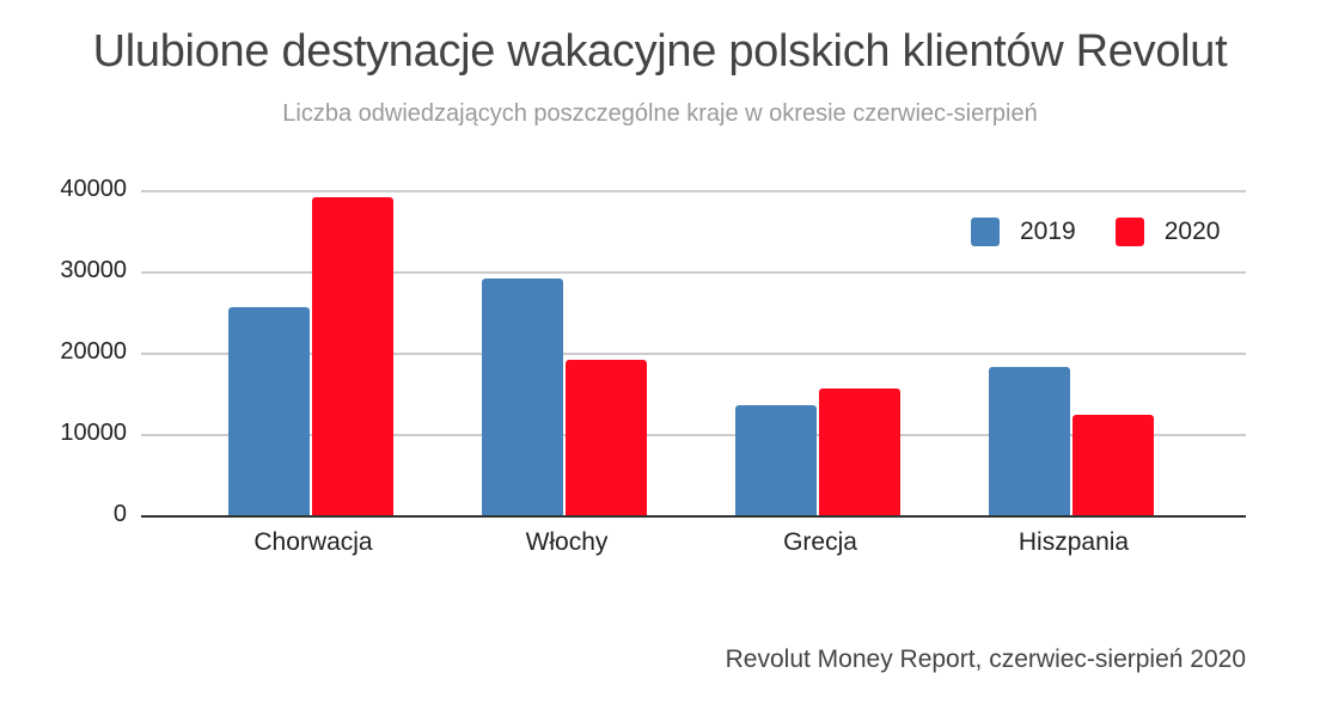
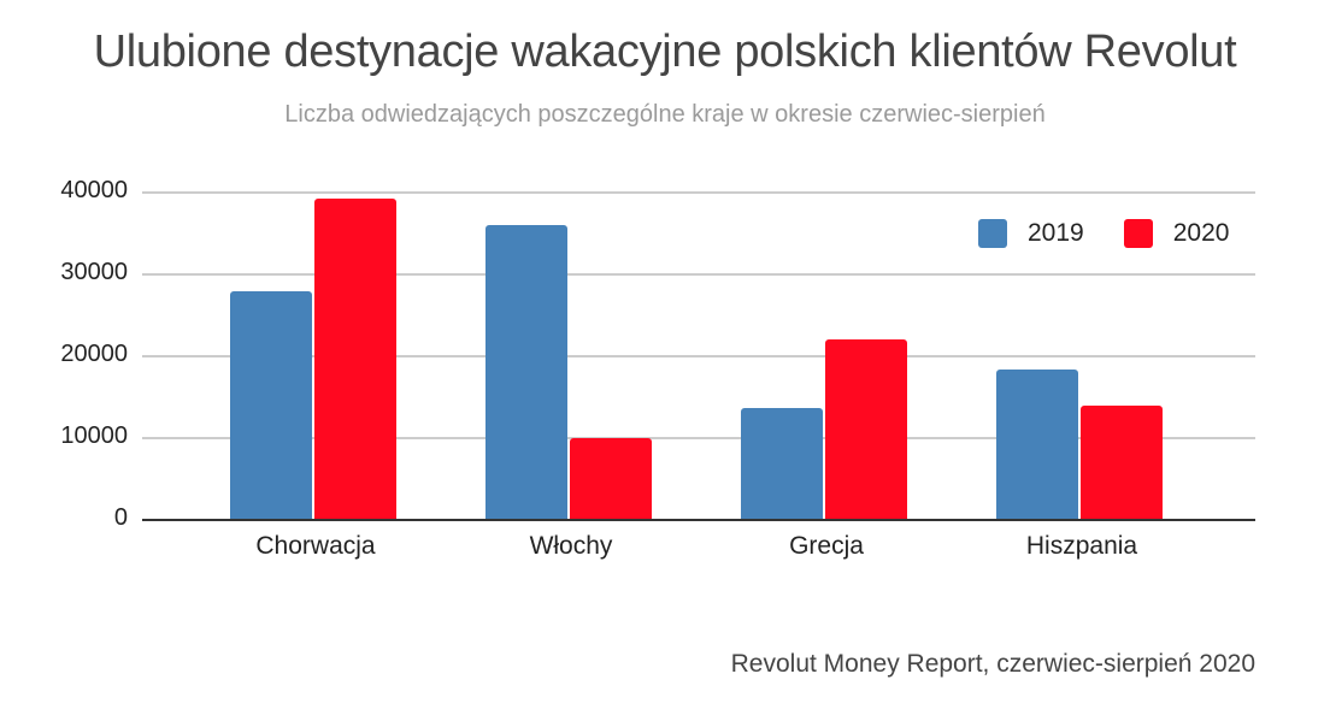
2019/Chorwacja: 26000 -> 28000
2019/Włochy: 29000 -> 36000
2020/Włochy: 19000 -> 10000
2020/Grecja: 16000 -> 22000
2020/Hiszpania: 12000 -> 14000
